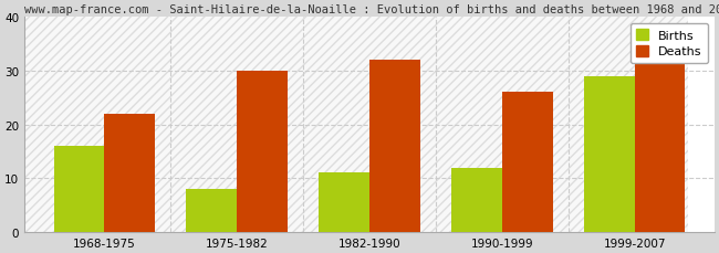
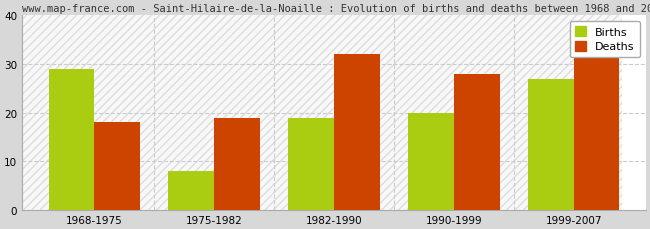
Births/1968-1975: 16 -> 29
Deaths/1968-1975: 22 -> 18
Deaths/1975-1982: 30 -> 19
Births/1982-1990: 11 -> 19
Births/1990-1999: 12 -> 20
Deaths/1990-1999: 26 -> 28
Births/1999-2007: 29 -> 27
